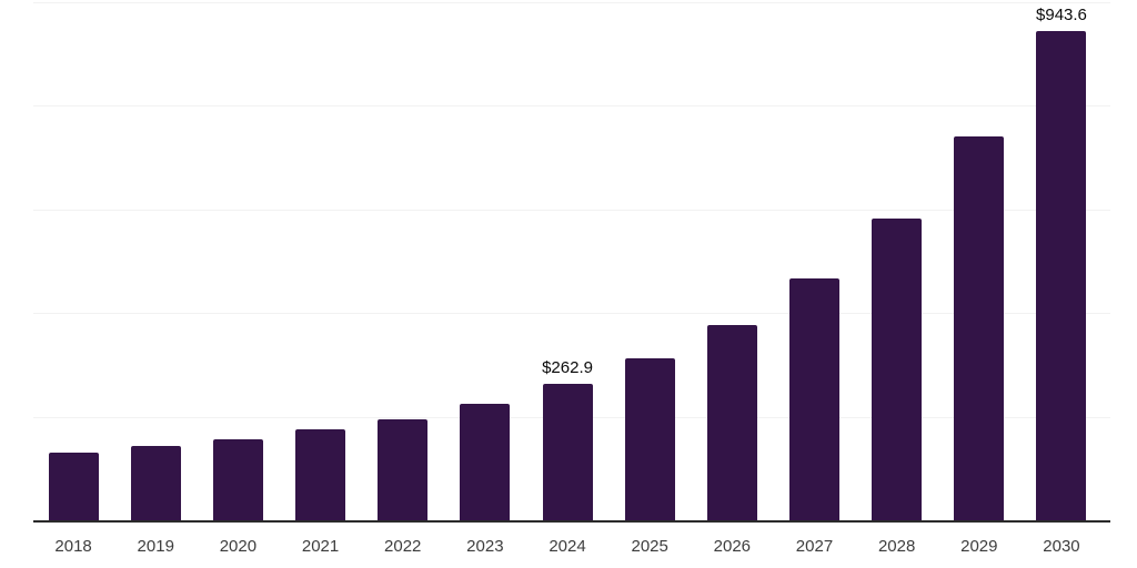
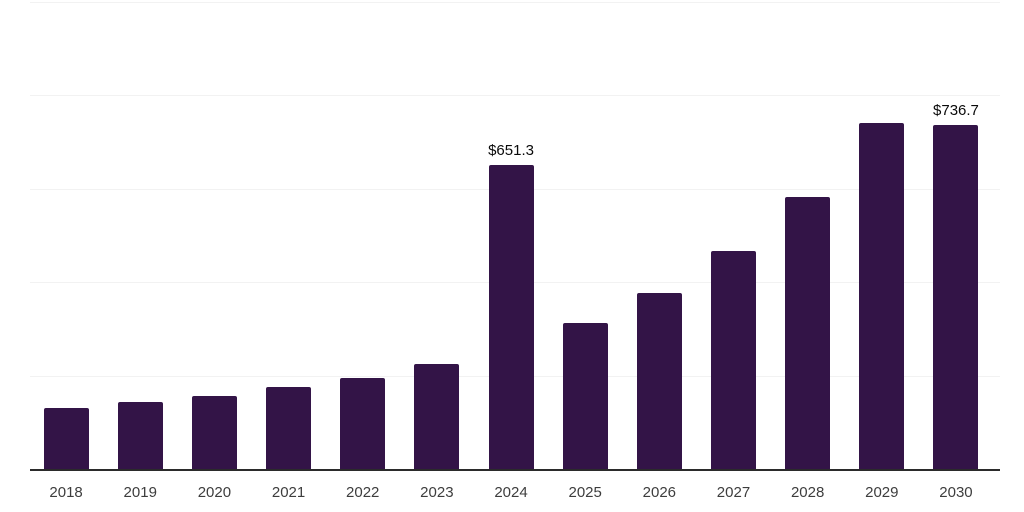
2024: $262.9 -> $651.3
2030: $943.6 -> $736.7
